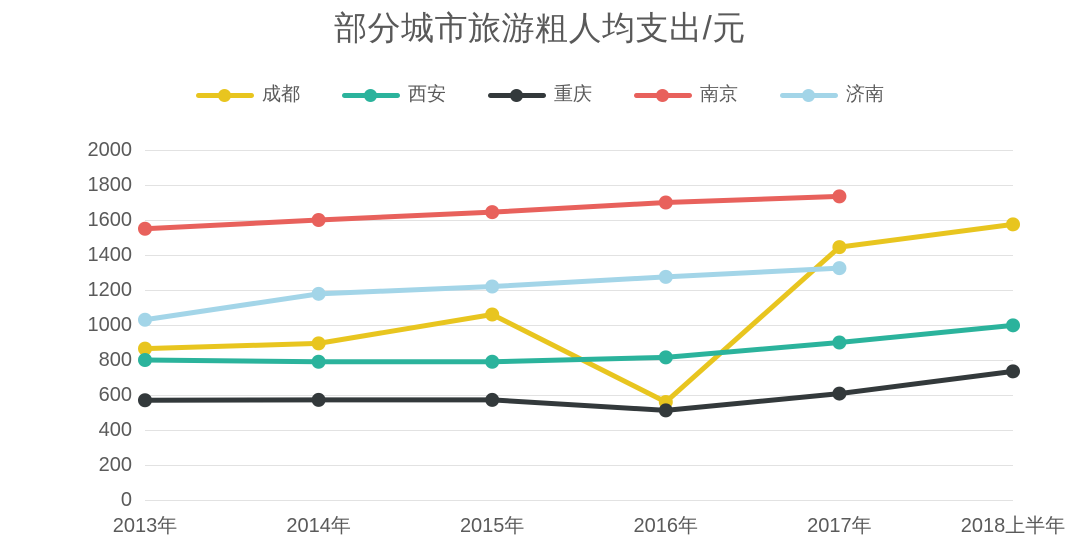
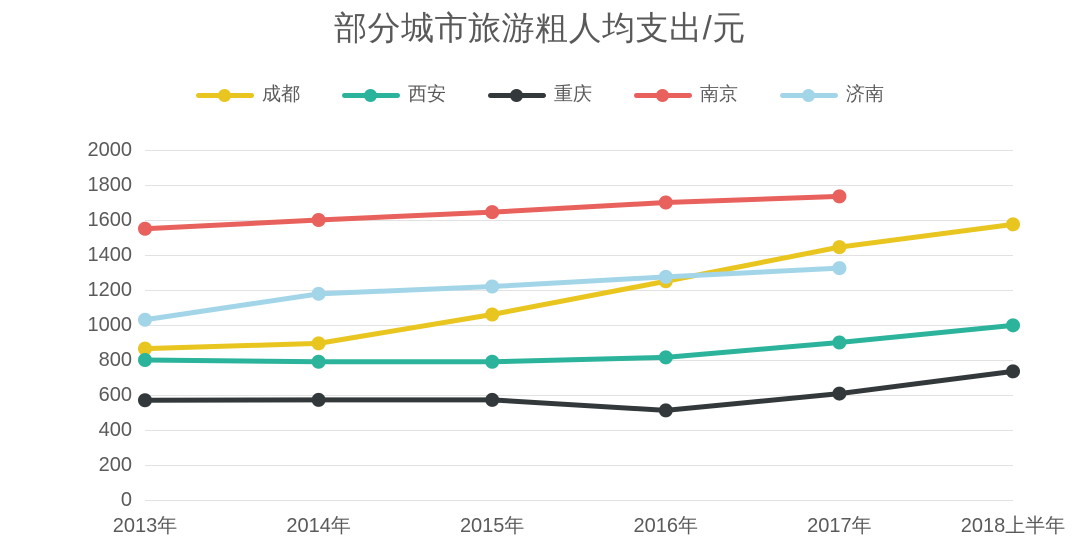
成都/2016年: 560 -> 1250
